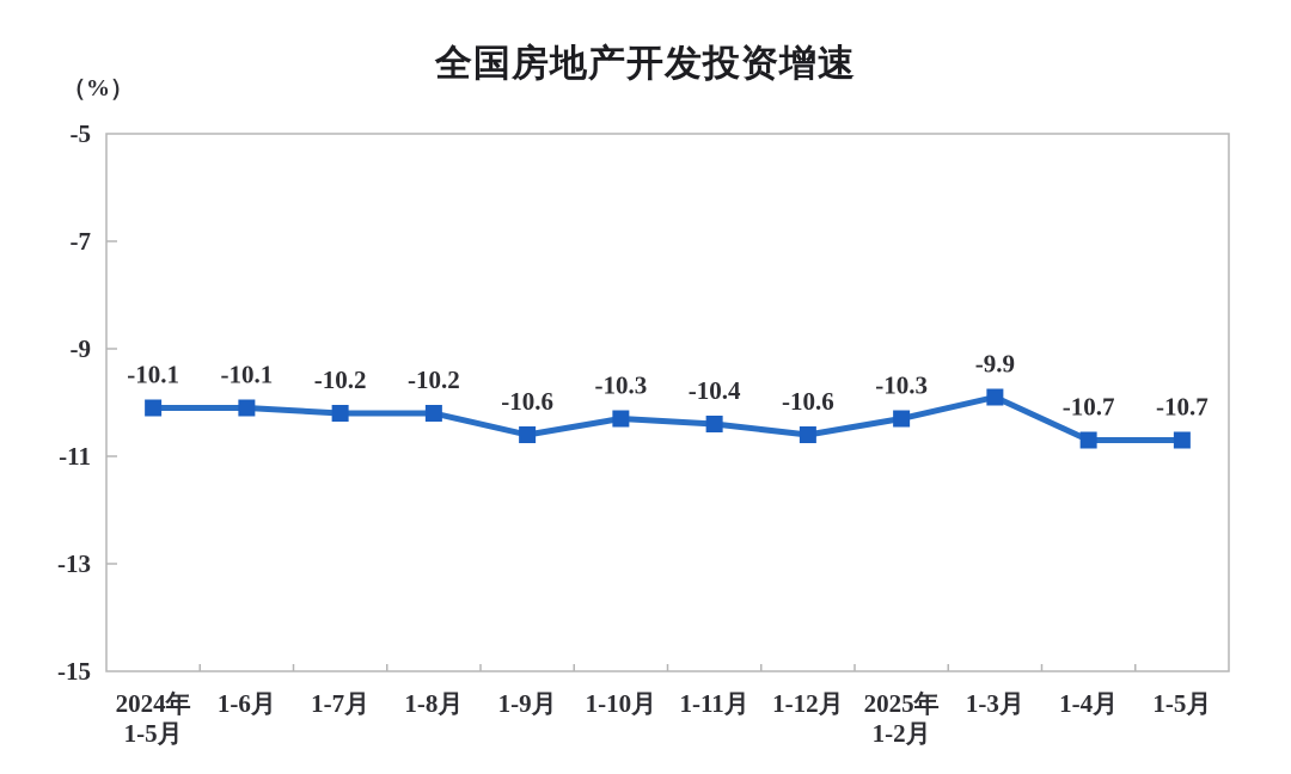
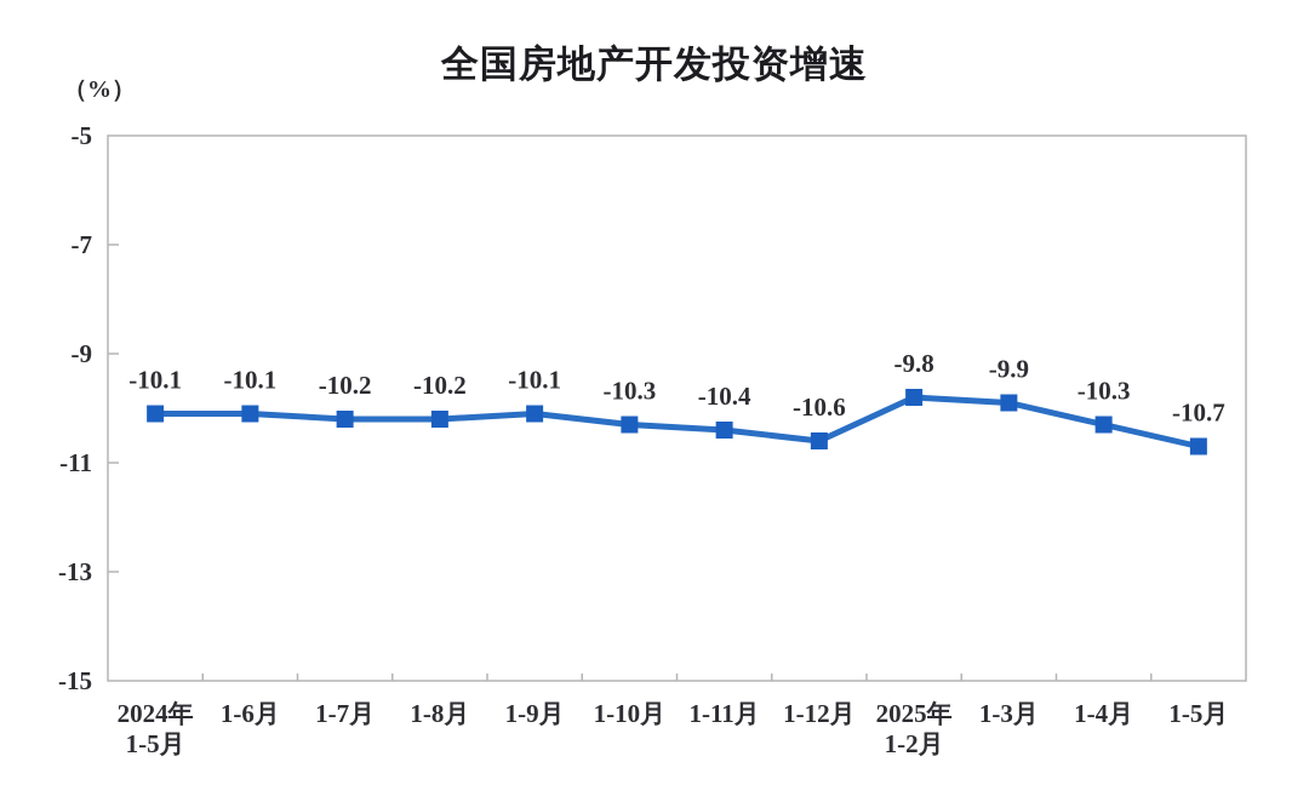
1-9月: -10.6 -> -10.1
2025年 1-2月: -10.3 -> -9.8
1-4月: -10.7 -> -10.3
